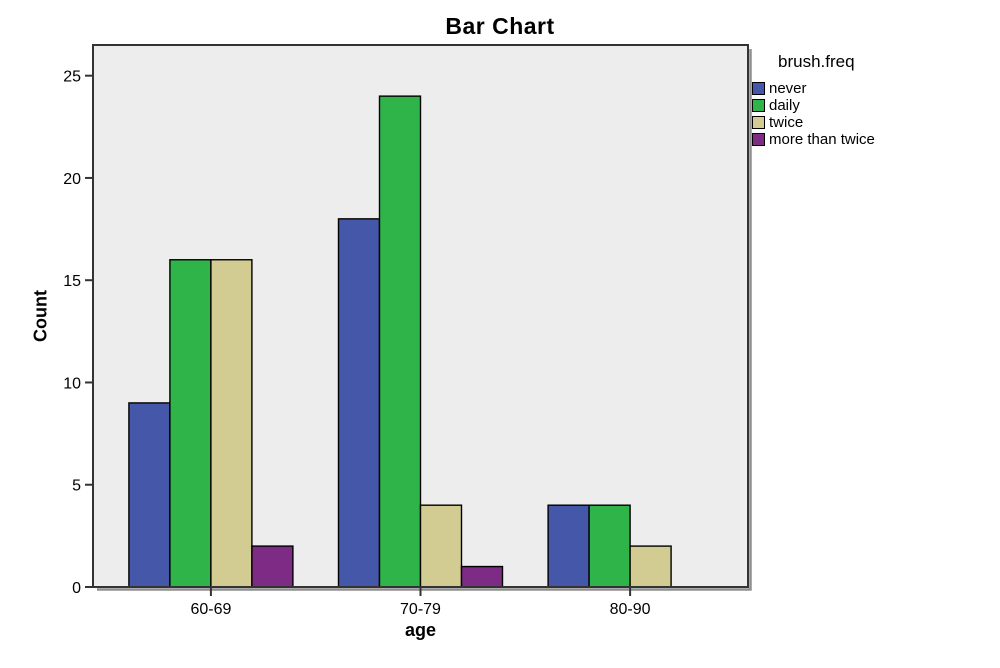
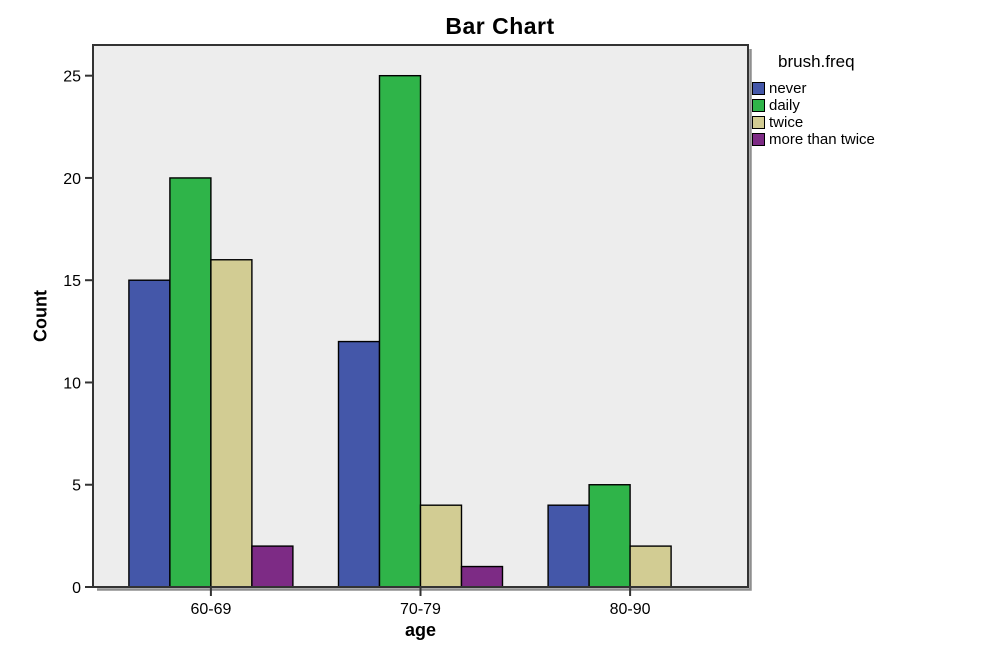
never/60-69: 9 -> 15
daily/60-69: 16 -> 20
never/70-79: 18 -> 12
daily/70-79: 24 -> 25
daily/80-90: 4 -> 5
